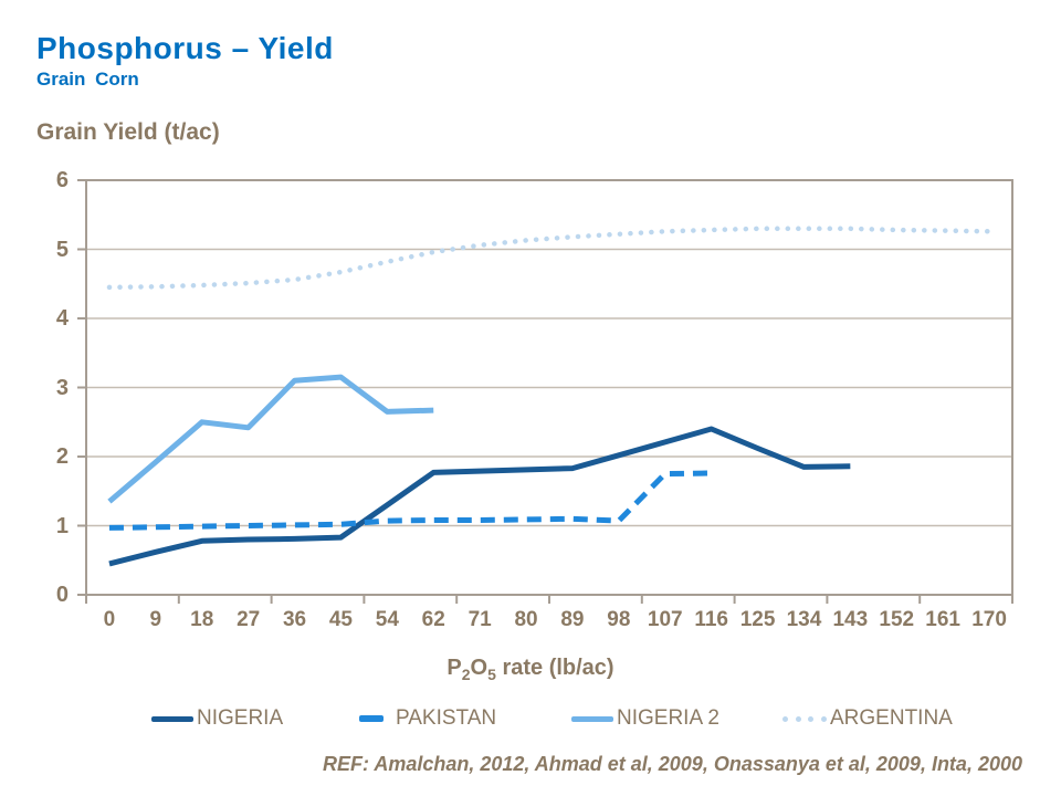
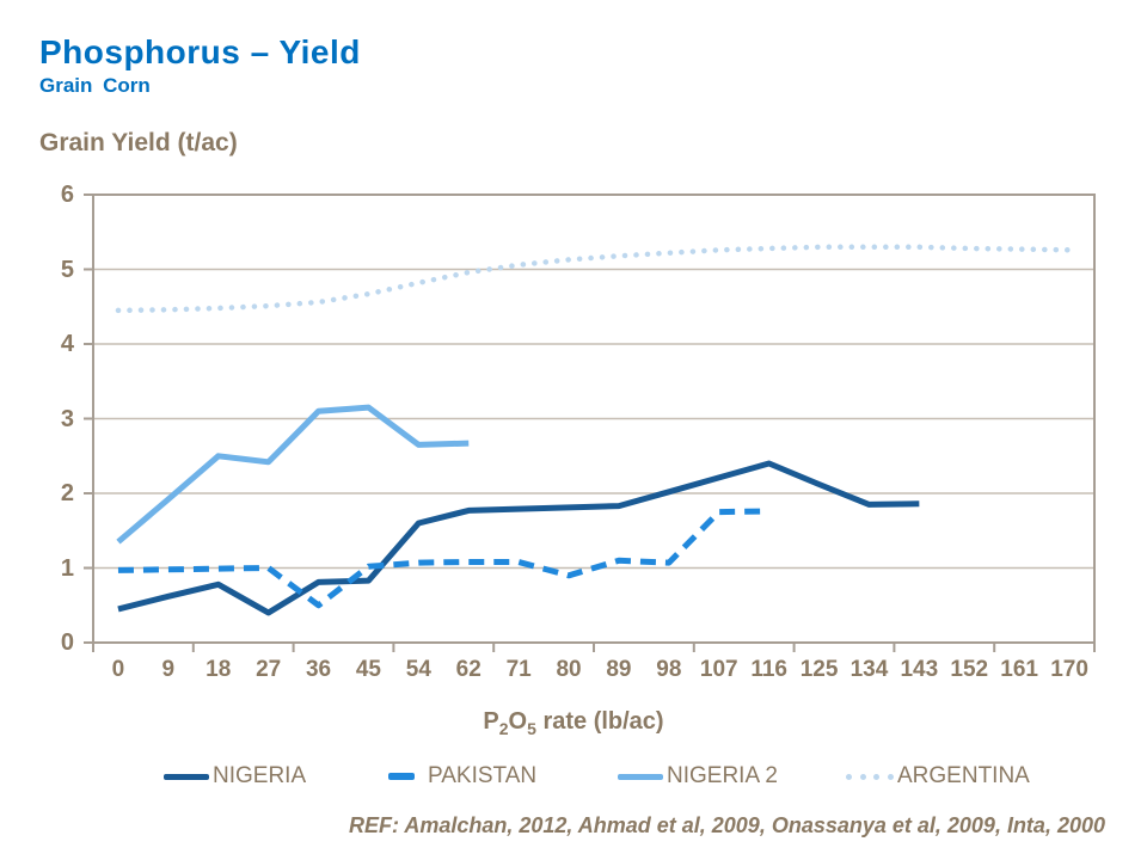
NIGERIA/27: 0.8 -> 0.4
PAKISTAN/36: 1.0 -> 0.5
NIGERIA/54: 1.3 -> 1.6
PAKISTAN/80: 1.1 -> 0.9
